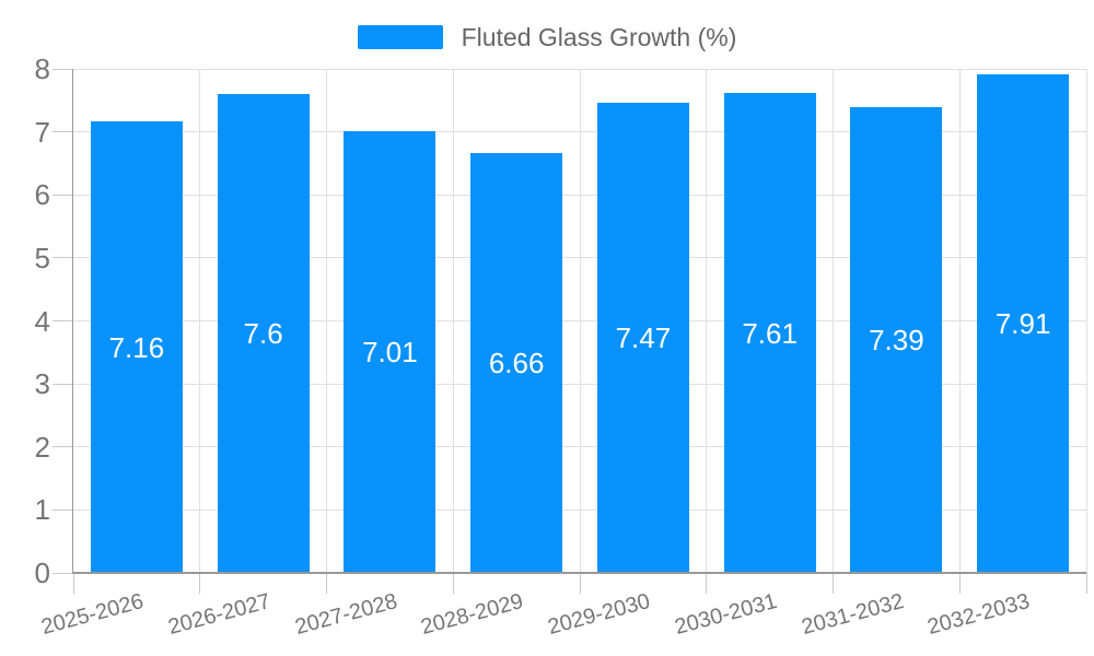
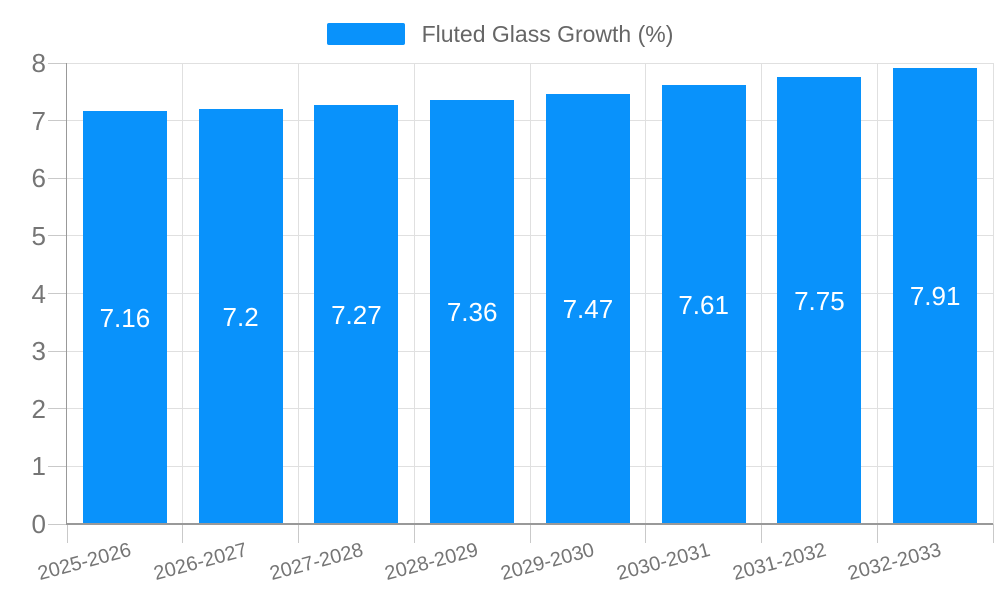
2026-2027: 7.6 -> 7.2
2027-2028: 7.01 -> 7.27
2028-2029: 6.66 -> 7.36
2031-2032: 7.39 -> 7.75
